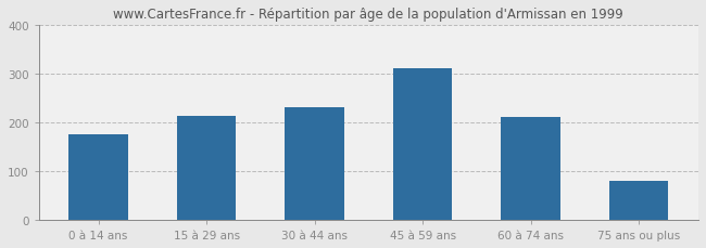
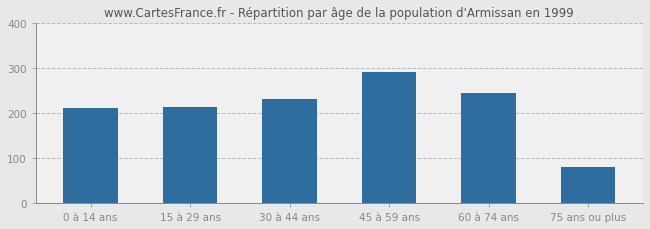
0 à 14 ans: 175 -> 210
45 à 59 ans: 311 -> 290
60 à 74 ans: 212 -> 245
